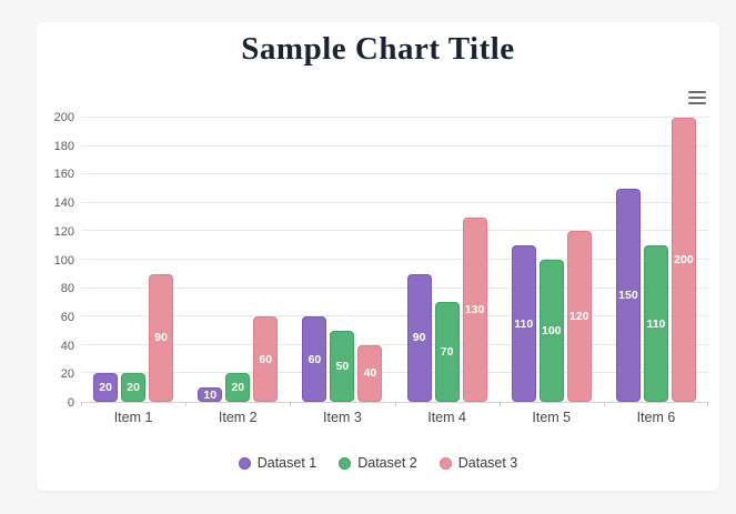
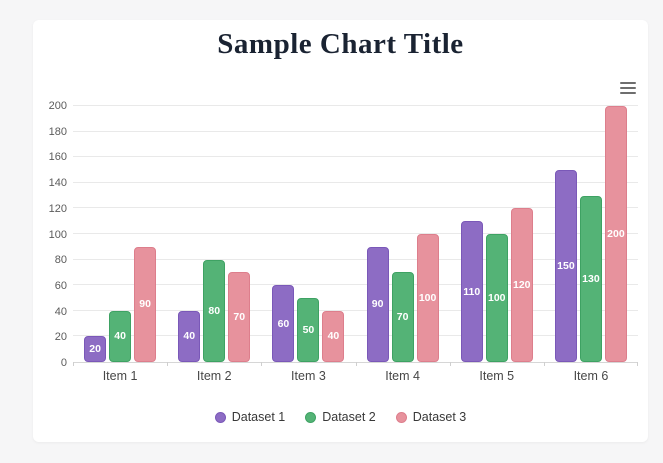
Dataset 2/Item 1: 20 -> 40
Dataset 1/Item 2: 10 -> 40
Dataset 2/Item 2: 20 -> 80
Dataset 3/Item 2: 60 -> 70
Dataset 3/Item 4: 130 -> 100
Dataset 2/Item 6: 110 -> 130
